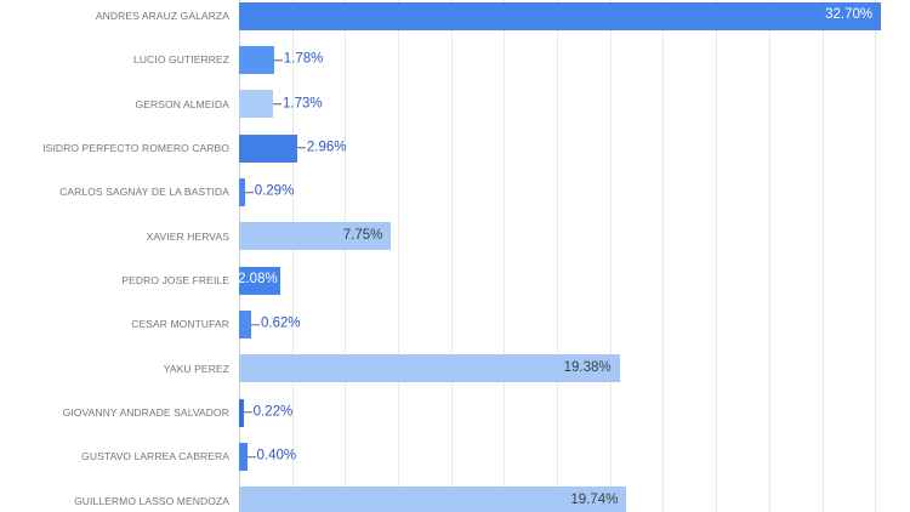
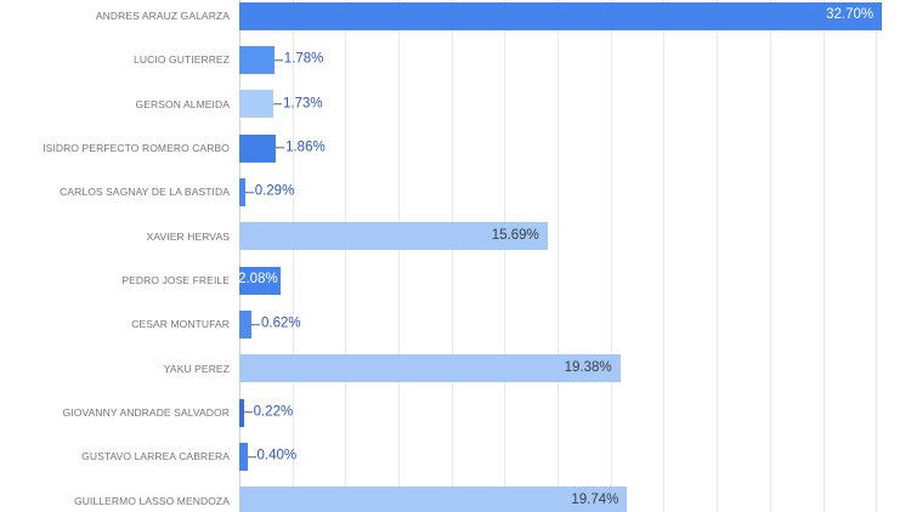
ISIDRO PERFECTO ROMERO CARBO: 2.96% -> 1.86%
XAVIER HERVAS: 7.75% -> 15.69%
